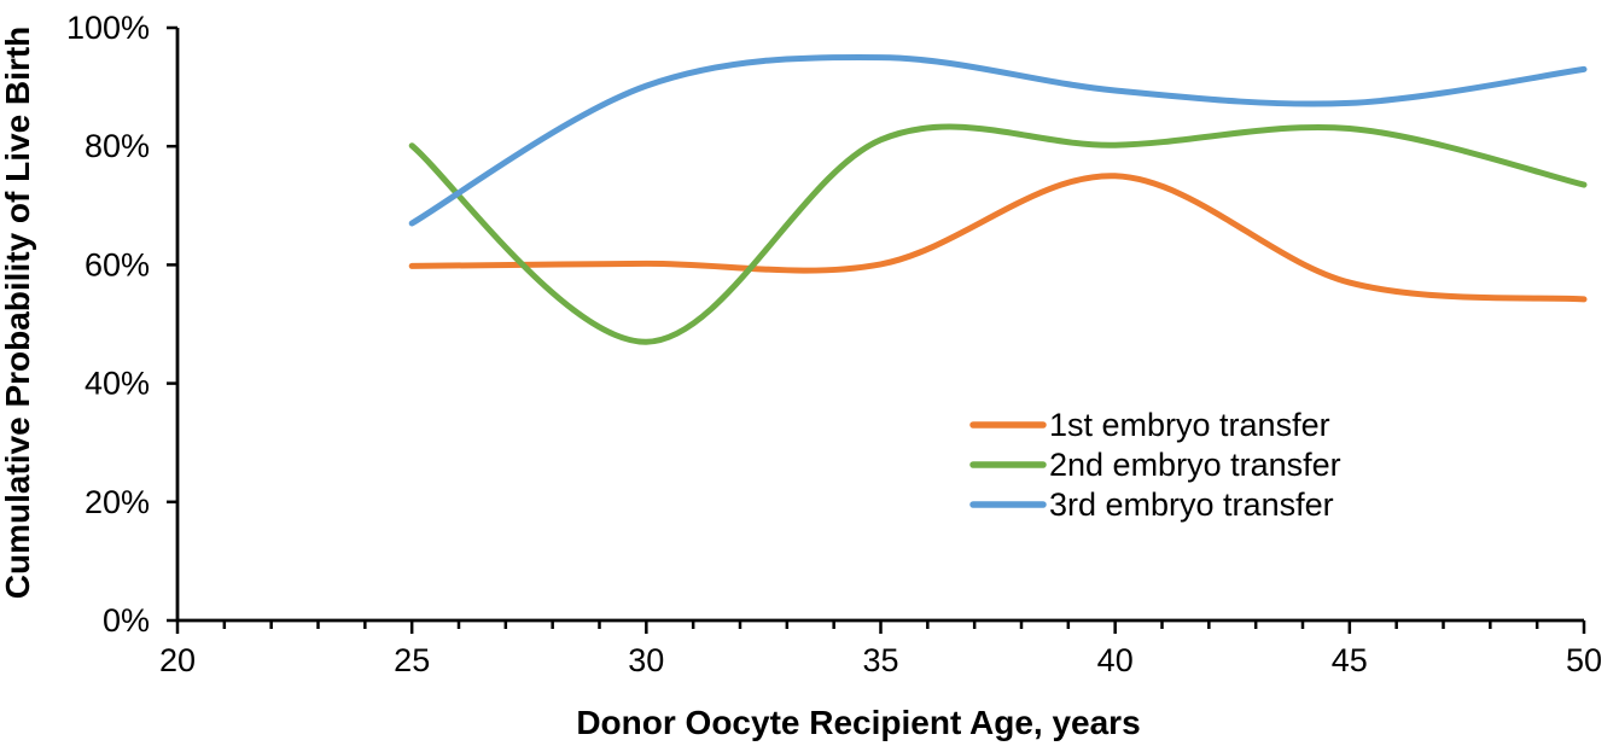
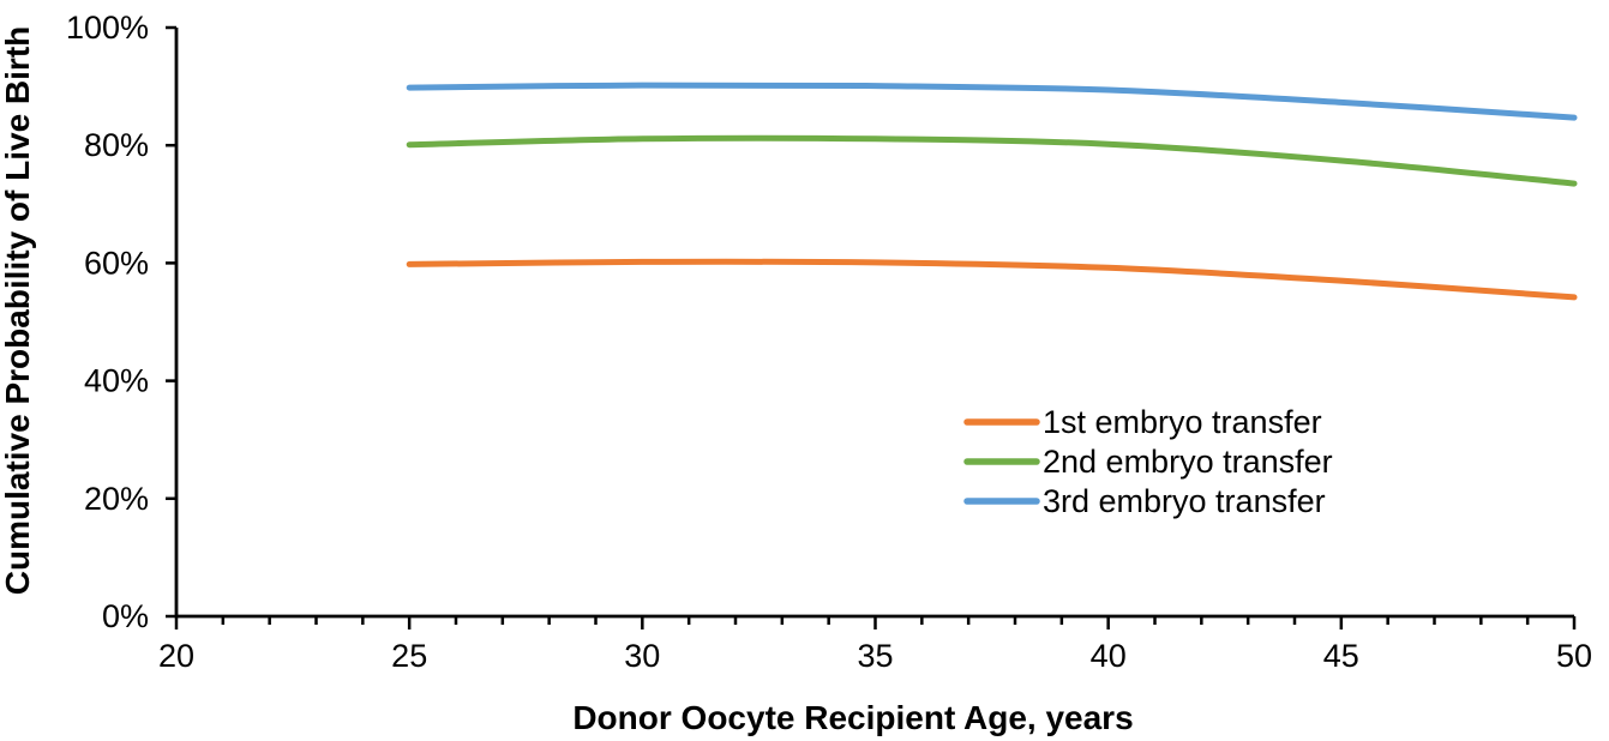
3rd embryo transfer/25: 67% -> 90%
2nd embryo transfer/30: 47% -> 81%
3rd embryo transfer/35: 95% -> 90%
1st embryo transfer/40: 75% -> 59%
2nd embryo transfer/45: 83% -> 77%
3rd embryo transfer/50: 93% -> 85%
